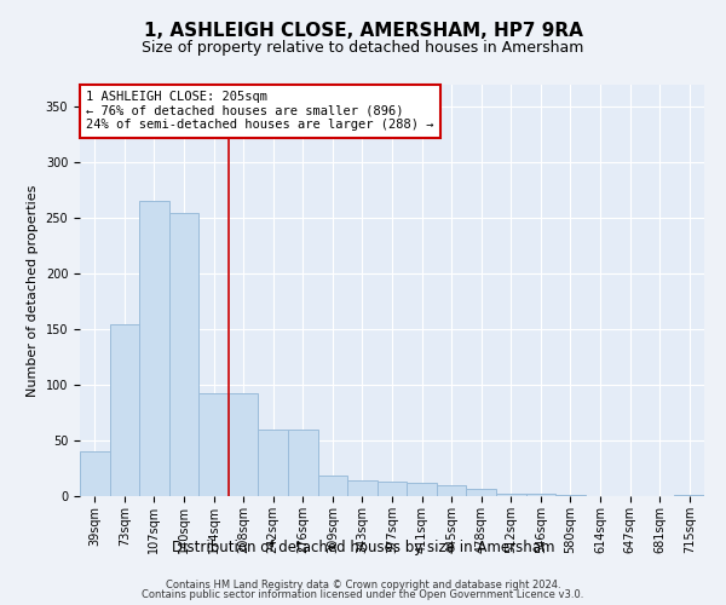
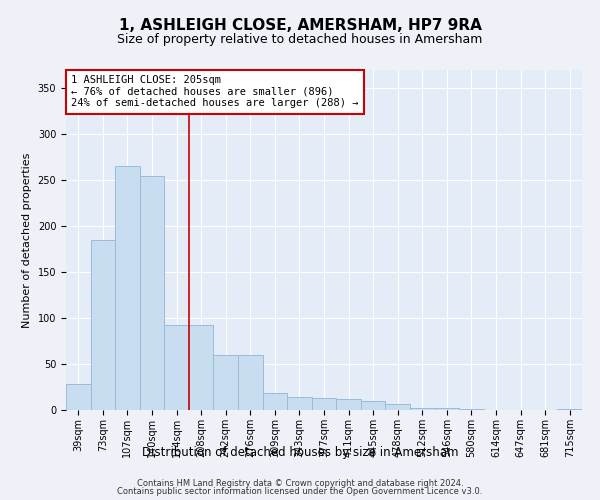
39sqm: 40 -> 28
73sqm: 154 -> 185
